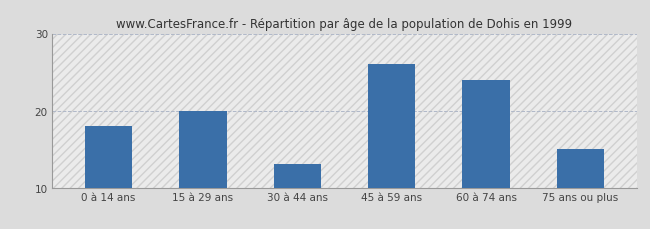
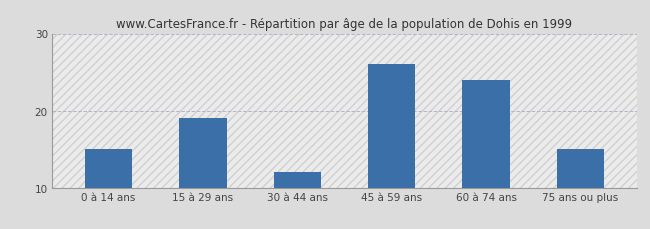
0 à 14 ans: 18 -> 15
15 à 29 ans: 20 -> 19
30 à 44 ans: 13 -> 12
